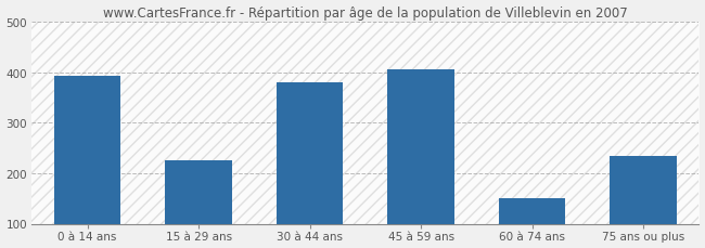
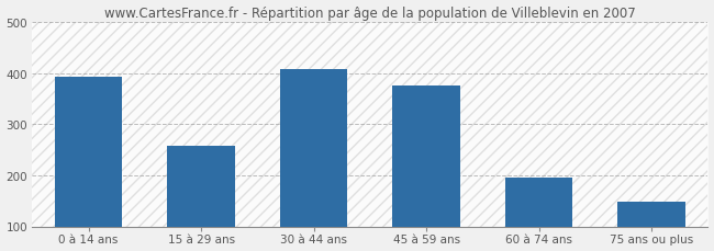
15 à 29 ans: 225 -> 258
30 à 44 ans: 380 -> 408
45 à 59 ans: 405 -> 375
60 à 74 ans: 150 -> 196
75 ans ou plus: 235 -> 148
